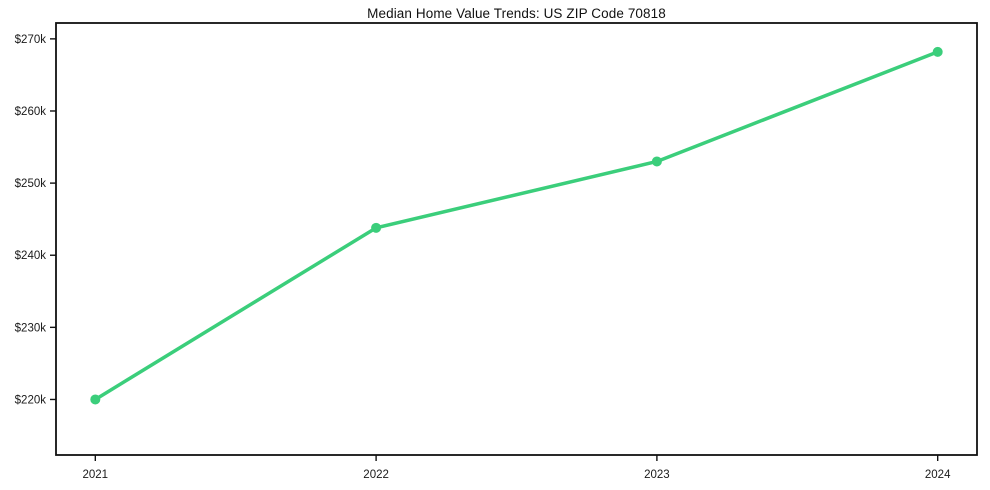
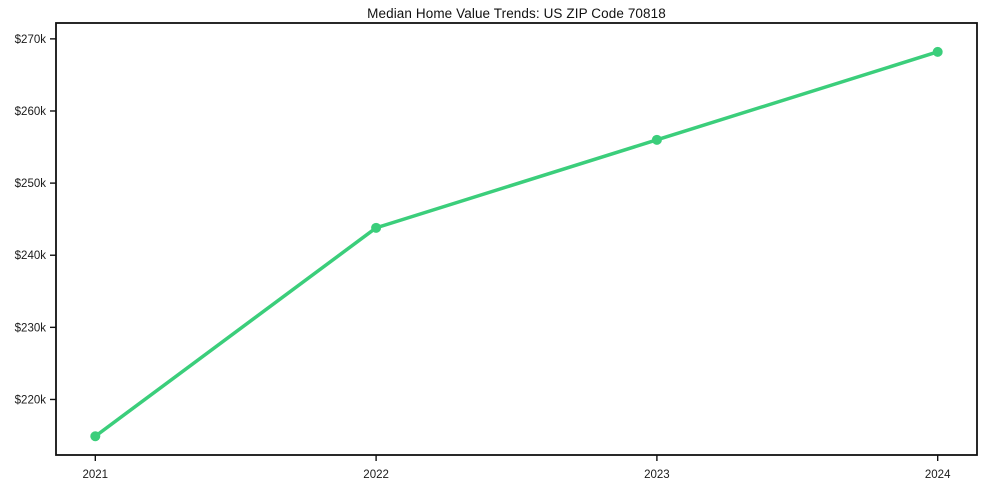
2021: $220k -> $215k
2023: $253k -> $256k
